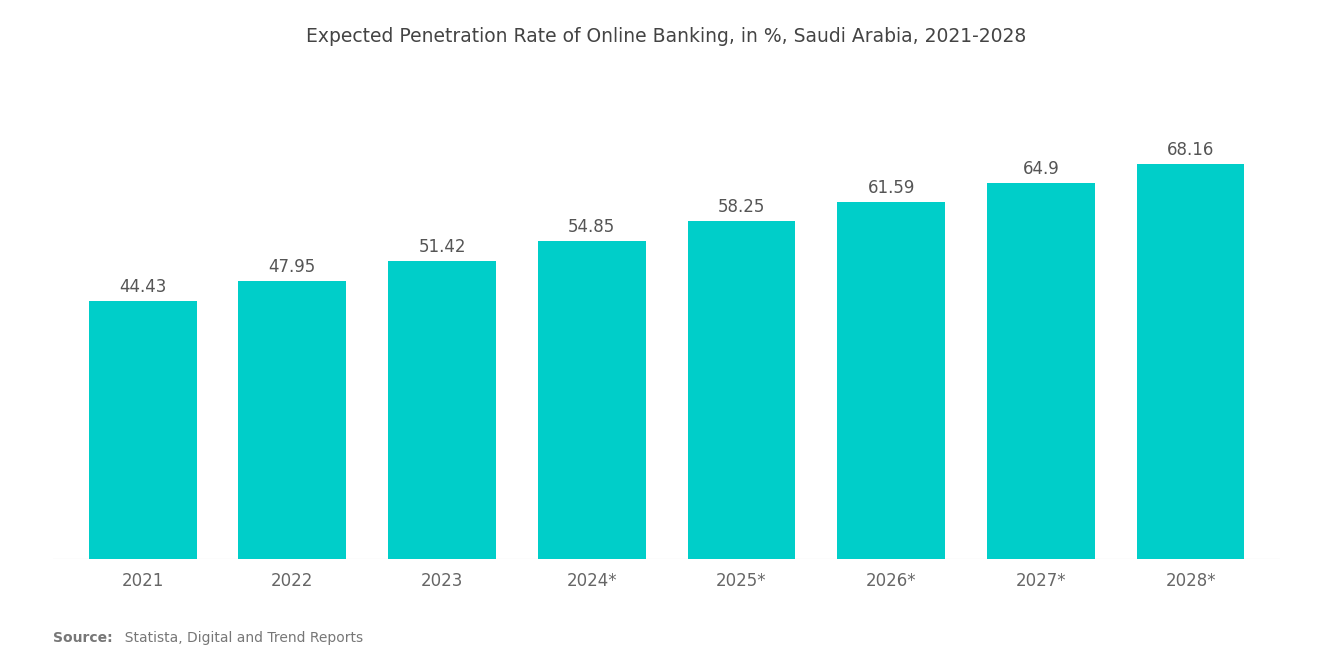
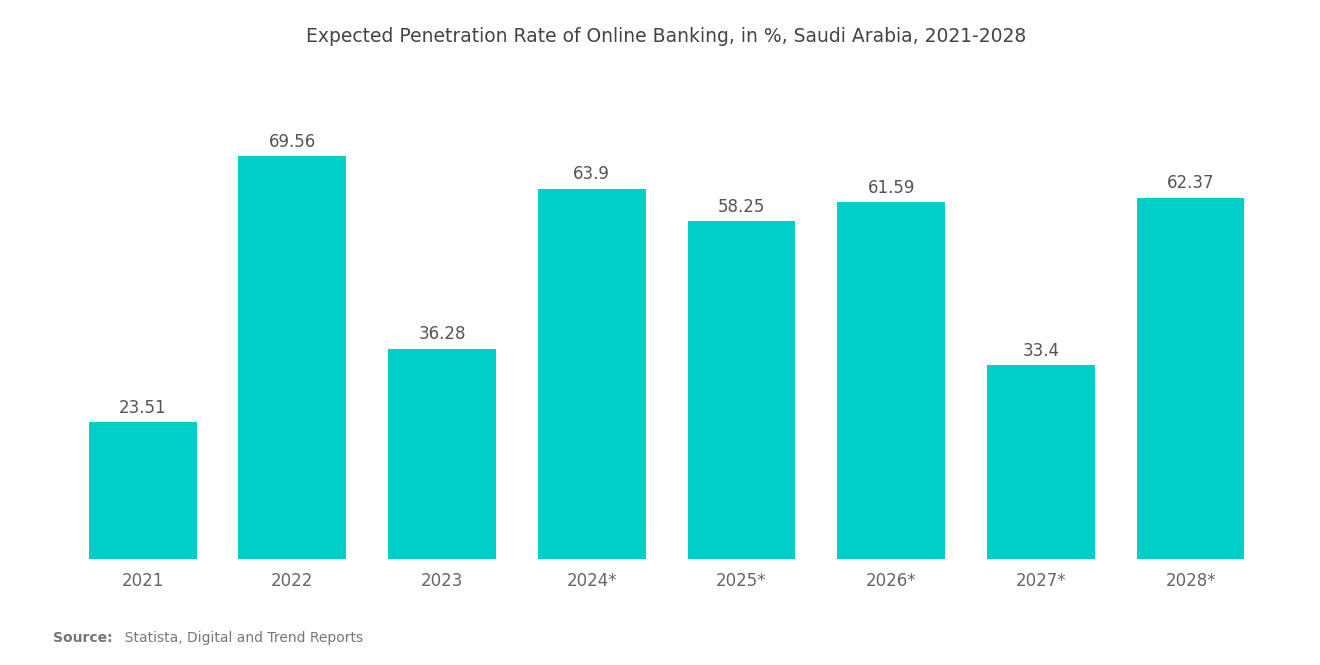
2021: 44.43 -> 23.51
2022: 47.95 -> 69.56
2023: 51.42 -> 36.28
2024*: 54.85 -> 63.9
2027*: 64.9 -> 33.4
2028*: 68.16 -> 62.37
